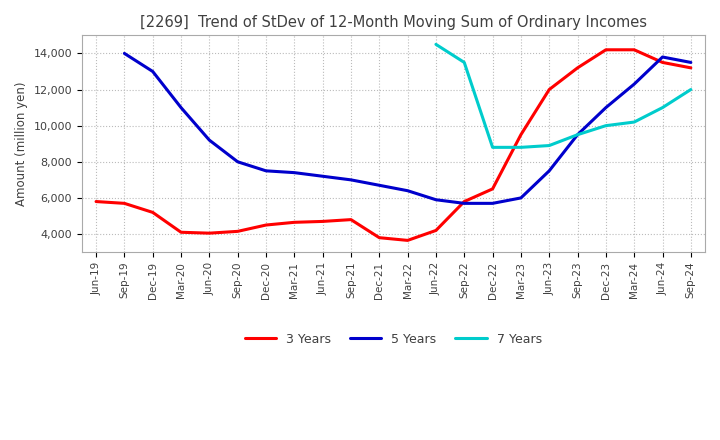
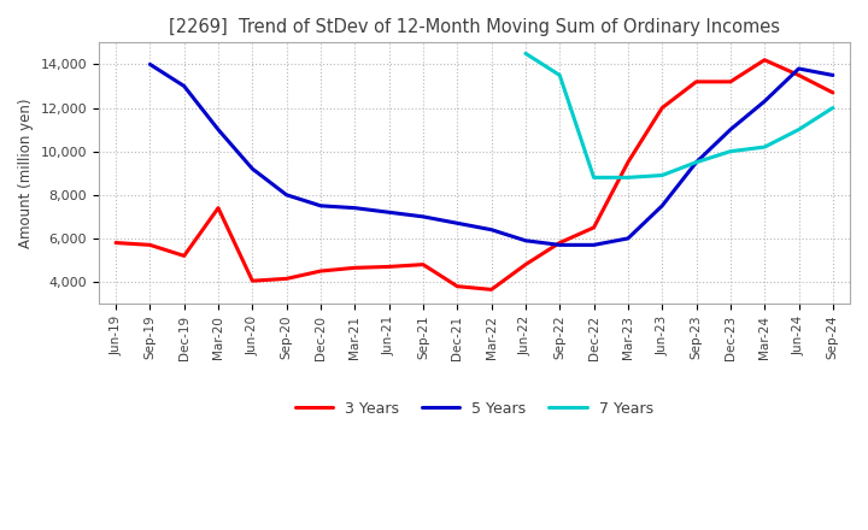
3 Years/Mar-20: 4,100 -> 7,400
3 Years/Jun-22: 4,200 -> 4,800
3 Years/Dec-23: 14,200 -> 13,200
3 Years/Sep-24: 13,200 -> 12,700
